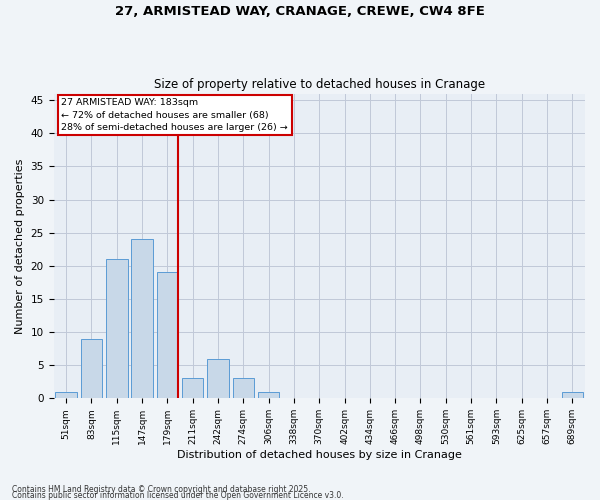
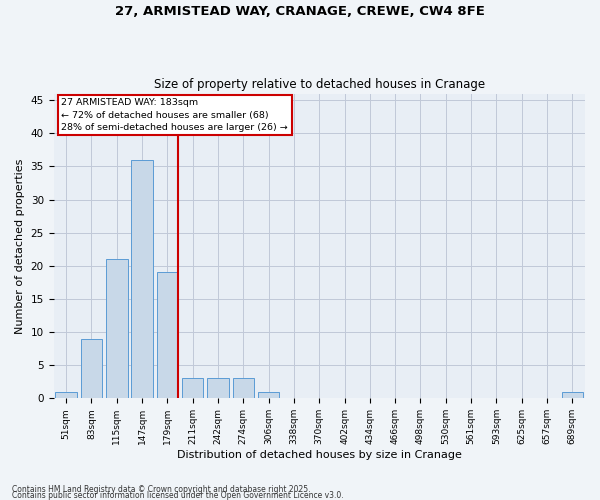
147sqm: 24 -> 36
242sqm: 6 -> 3
